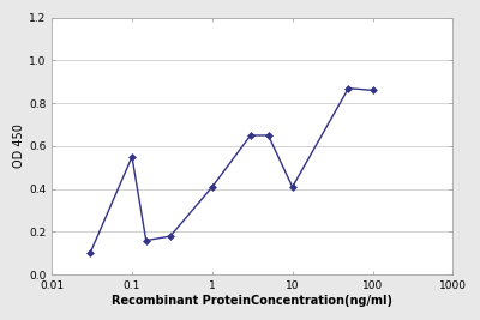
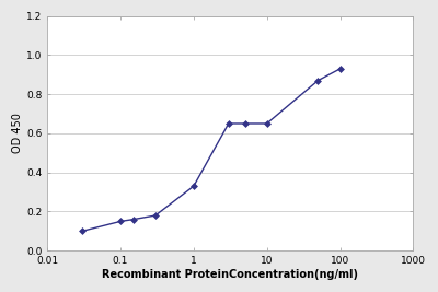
0.1: 0.55 -> 0.15
1: 0.41 -> 0.33
10: 0.41 -> 0.65
100: 0.86 -> 0.93
